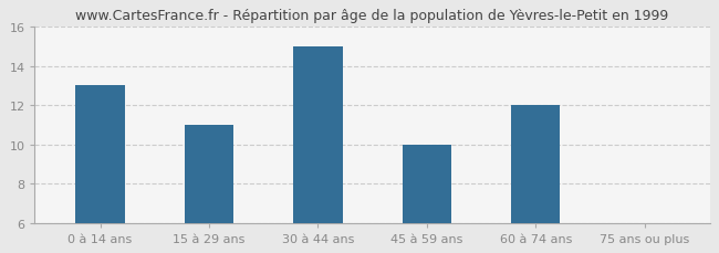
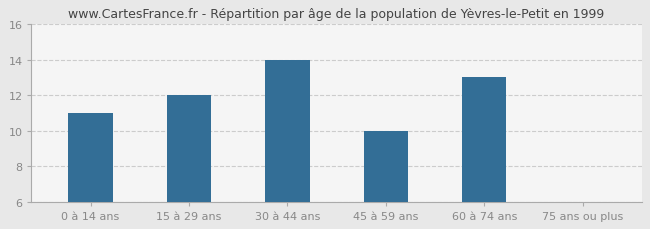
0 à 14 ans: 13 -> 11
15 à 29 ans: 11 -> 12
30 à 44 ans: 15 -> 14
60 à 74 ans: 12 -> 13
